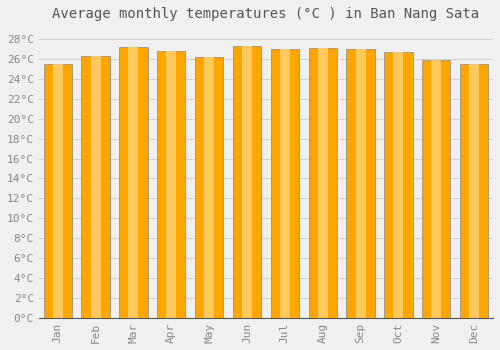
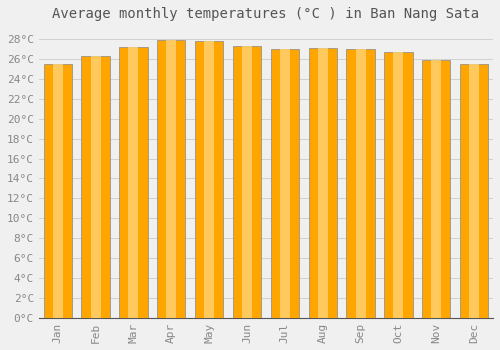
Apr: 26.8°C -> 27.9°C
May: 26.2°C -> 27.8°C
